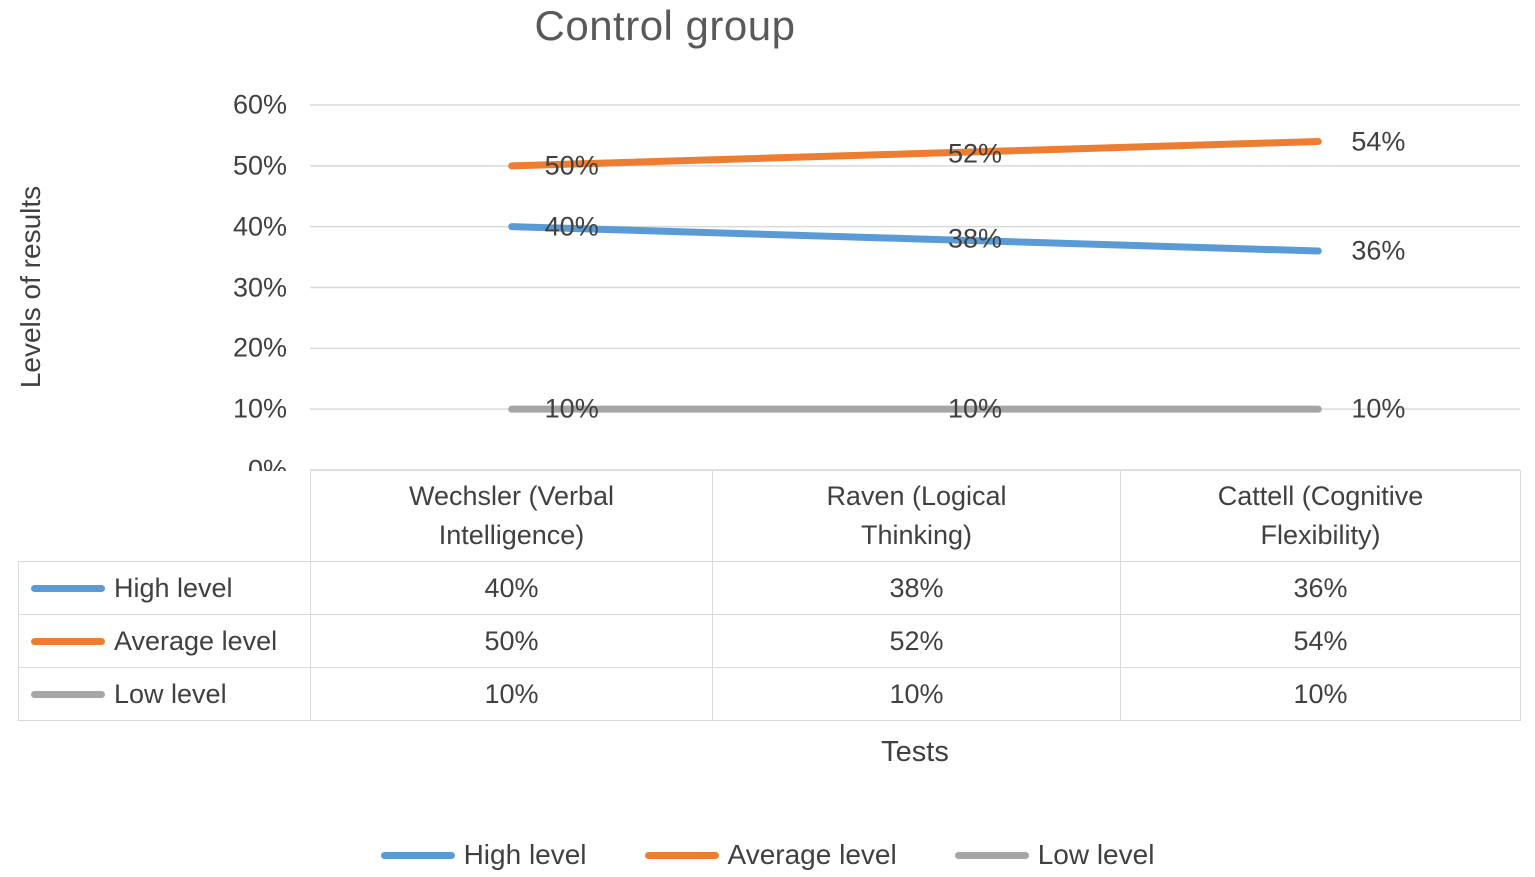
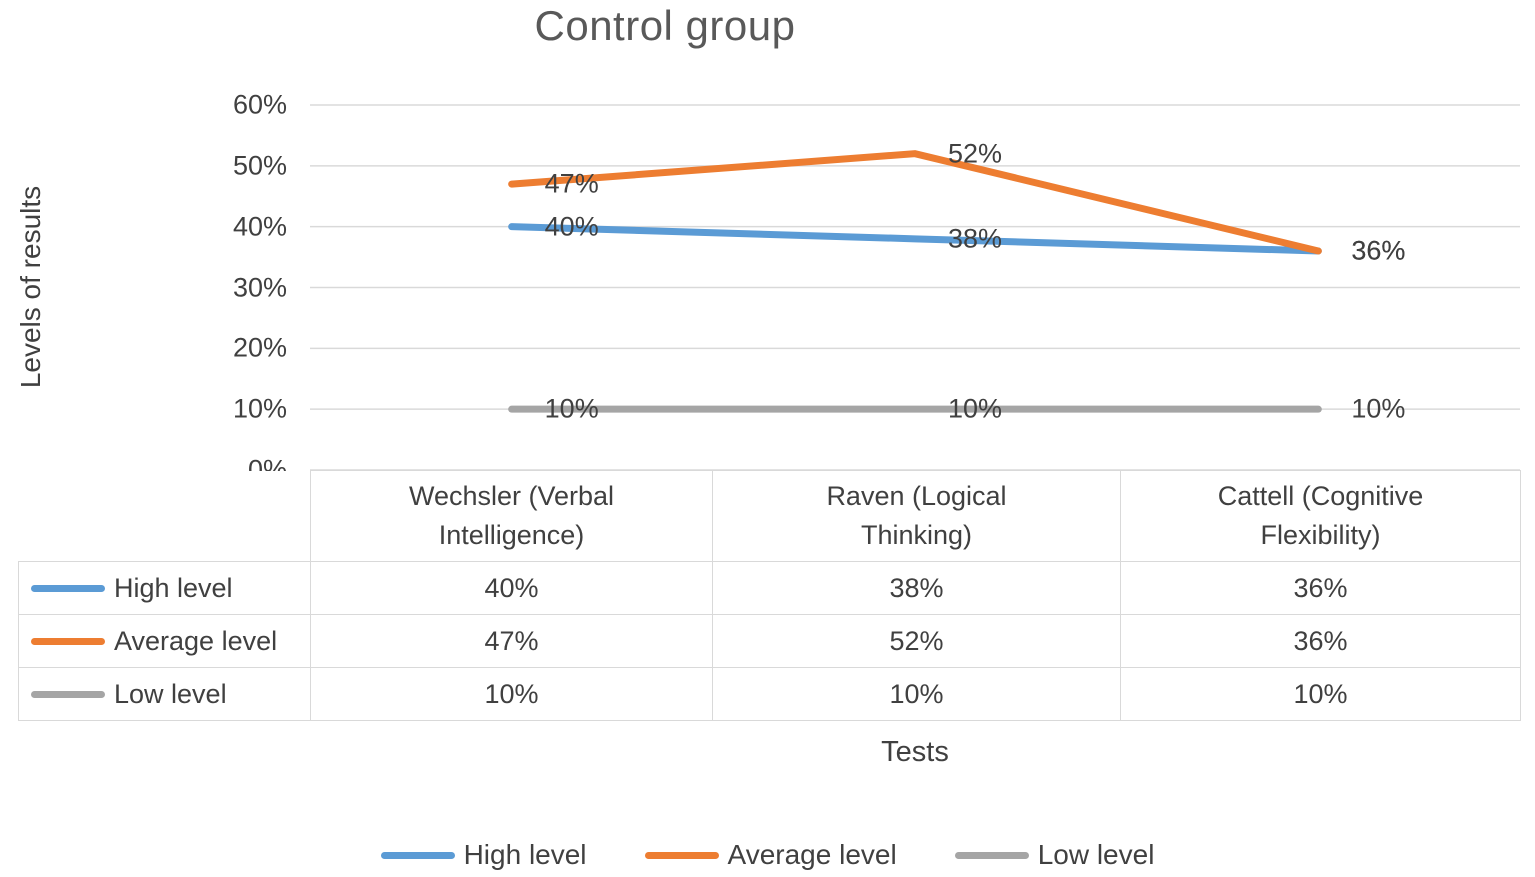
Average level/Wechsler (Verbal Intelligence): 50% -> 47%
Average level/Cattell (Cognitive Flexibility): 54% -> 36%
